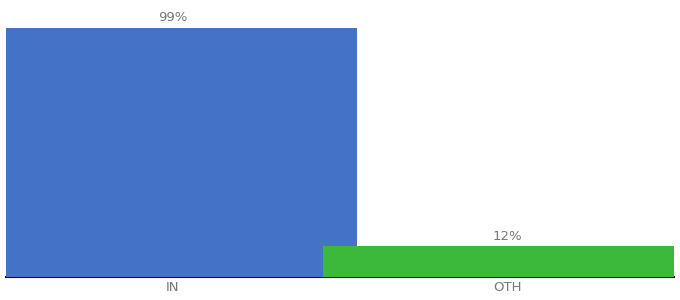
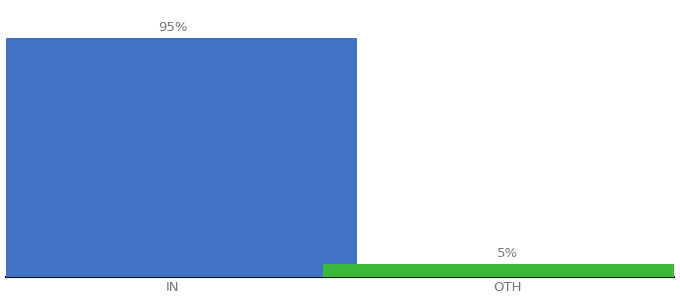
IN: 99% -> 95%
OTH: 12% -> 5%
